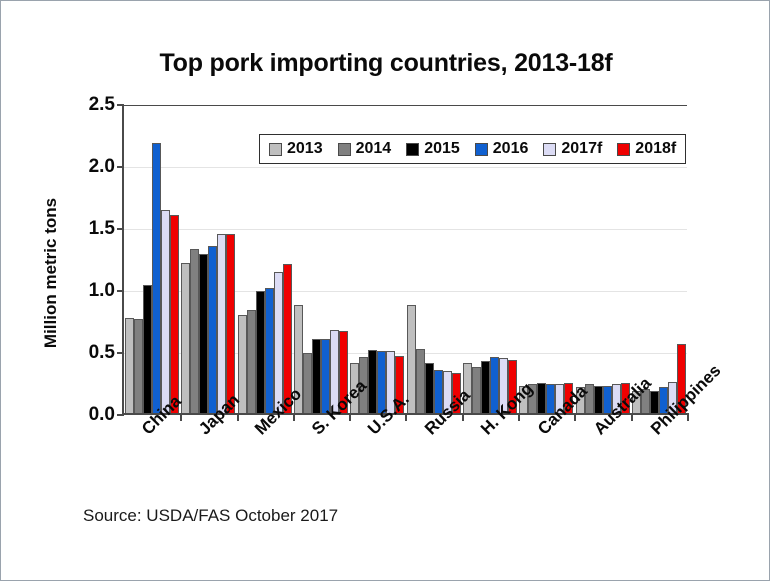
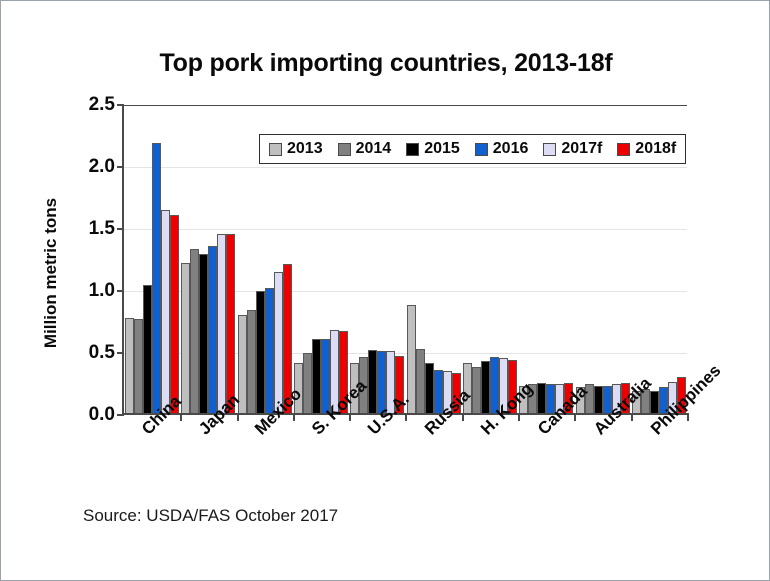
2013/S. Korea: 0.87 -> 0.40
2018f/Philippines: 0.56 -> 0.29
